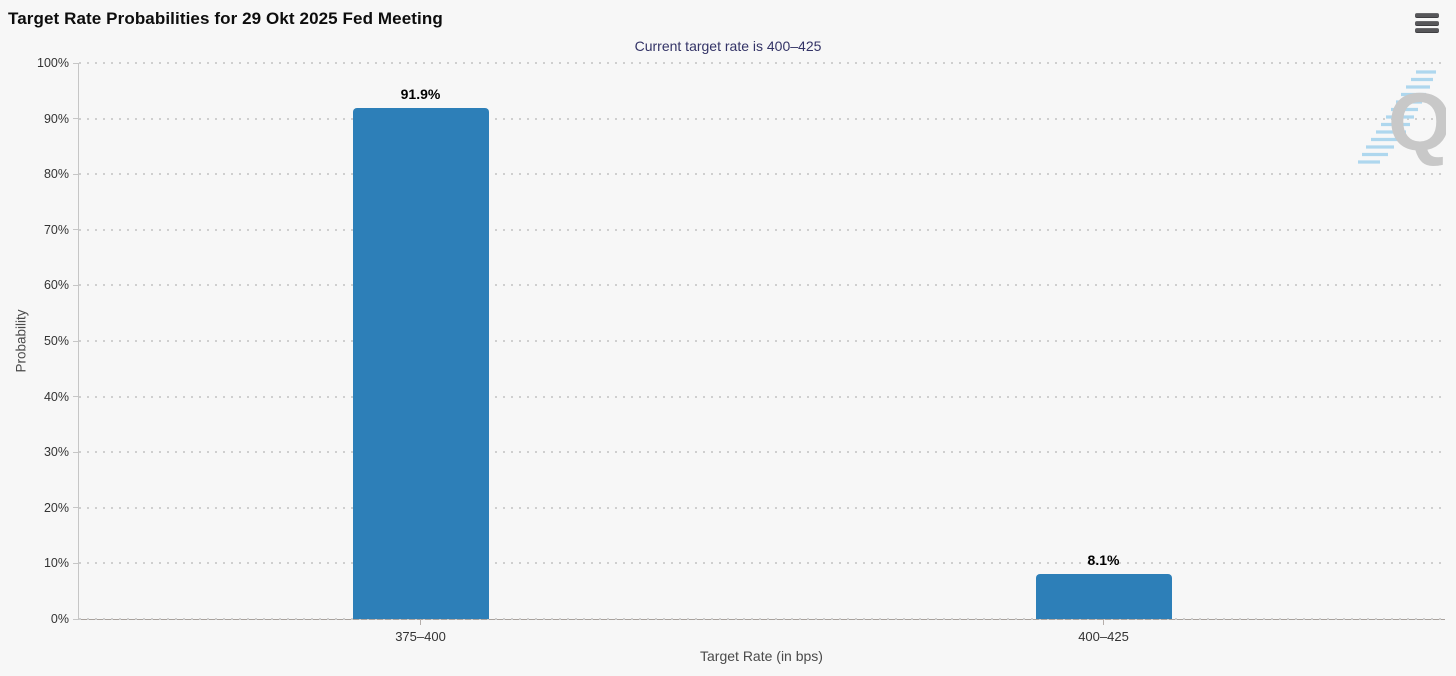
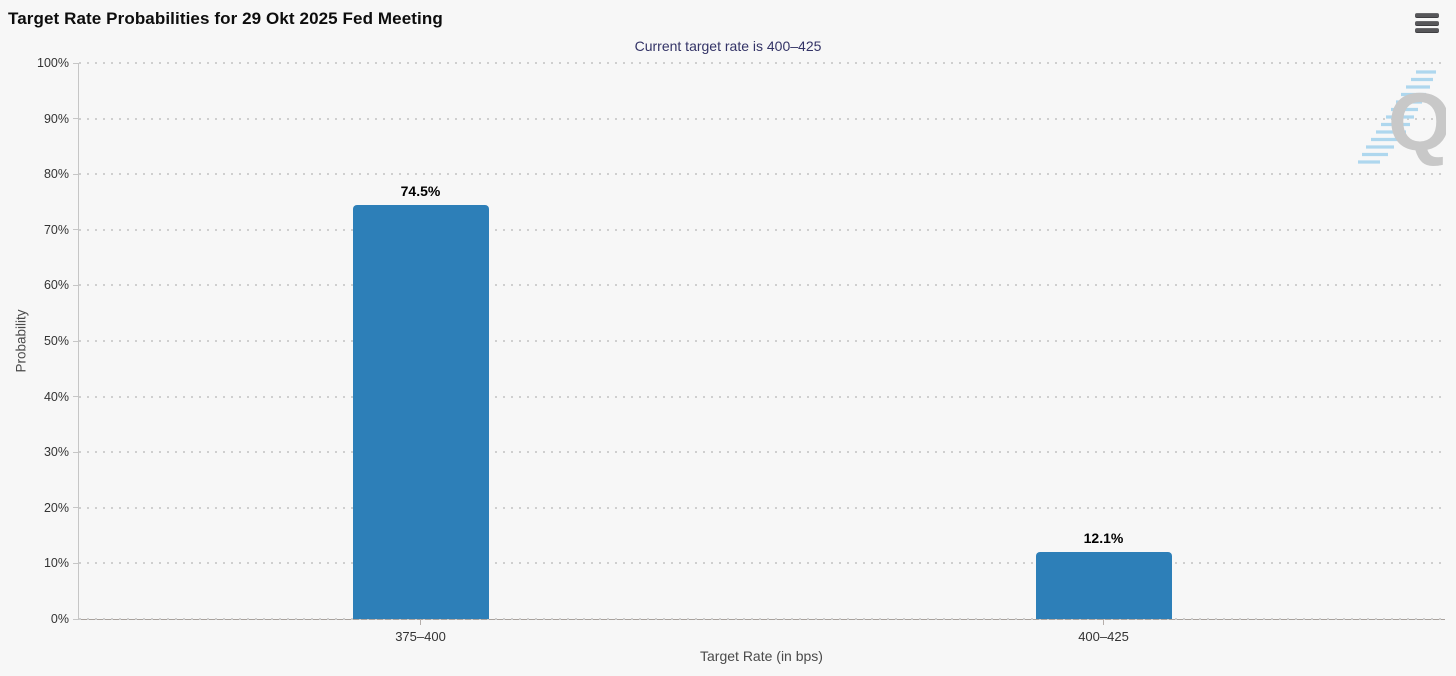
375–400: 91.9% -> 74.5%
400–425: 8.1% -> 12.1%
